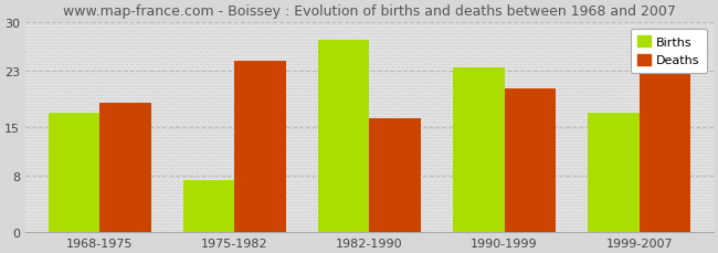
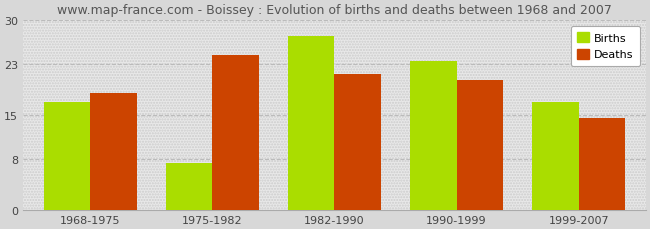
Deaths/1982-1990: 16.2 -> 21.5
Deaths/1999-2007: 22.8 -> 14.5
